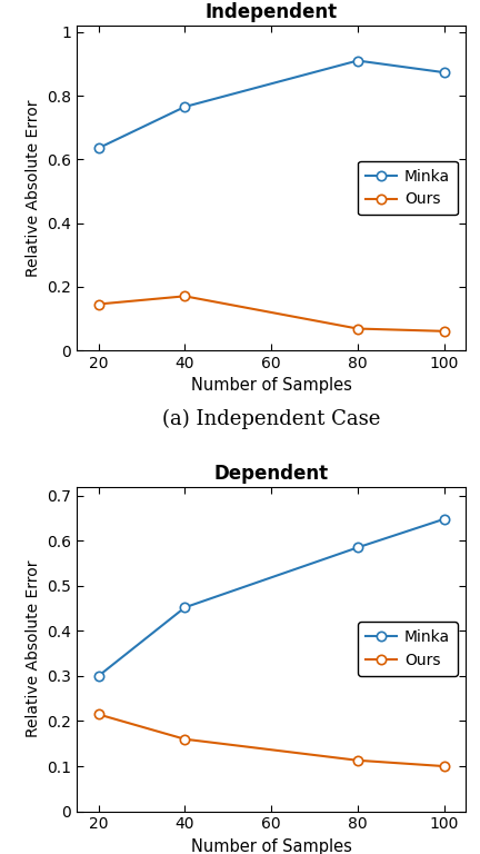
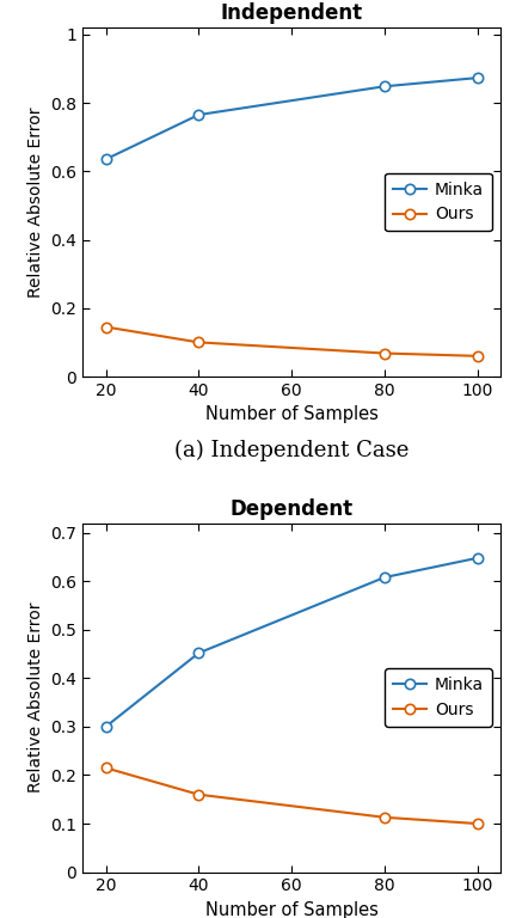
Independent/Ours/40: 0.170 -> 0.100
Independent/Minka/80: 0.910 -> 0.848
Dependent/Minka/80: 0.585 -> 0.608
